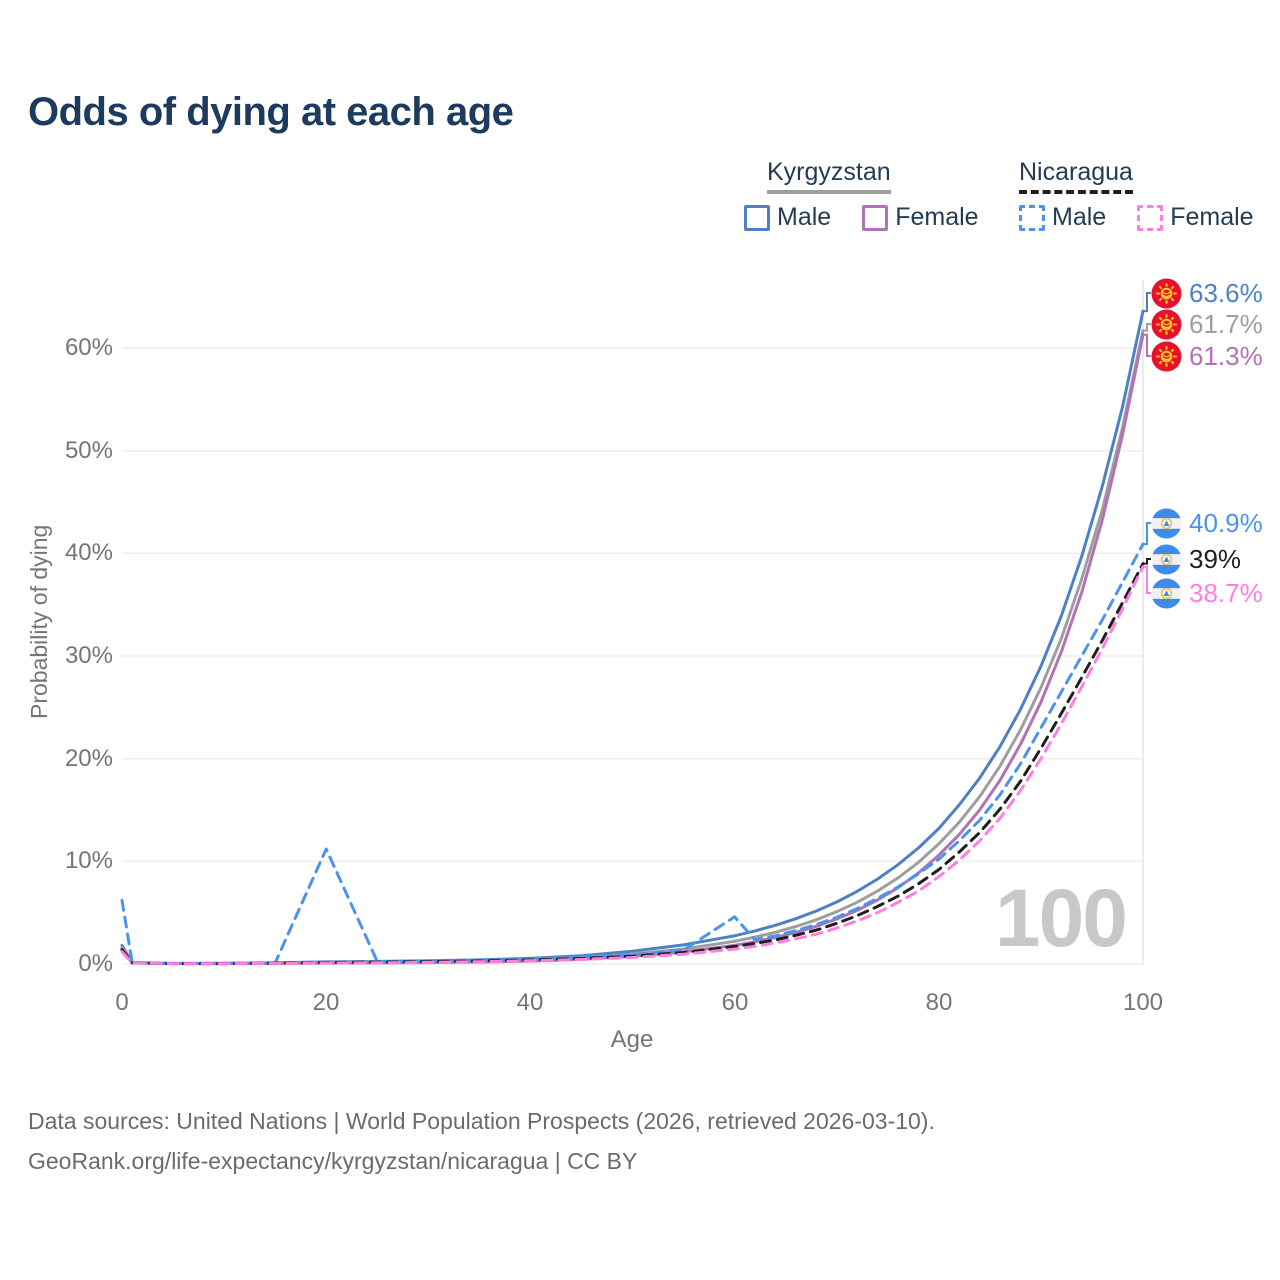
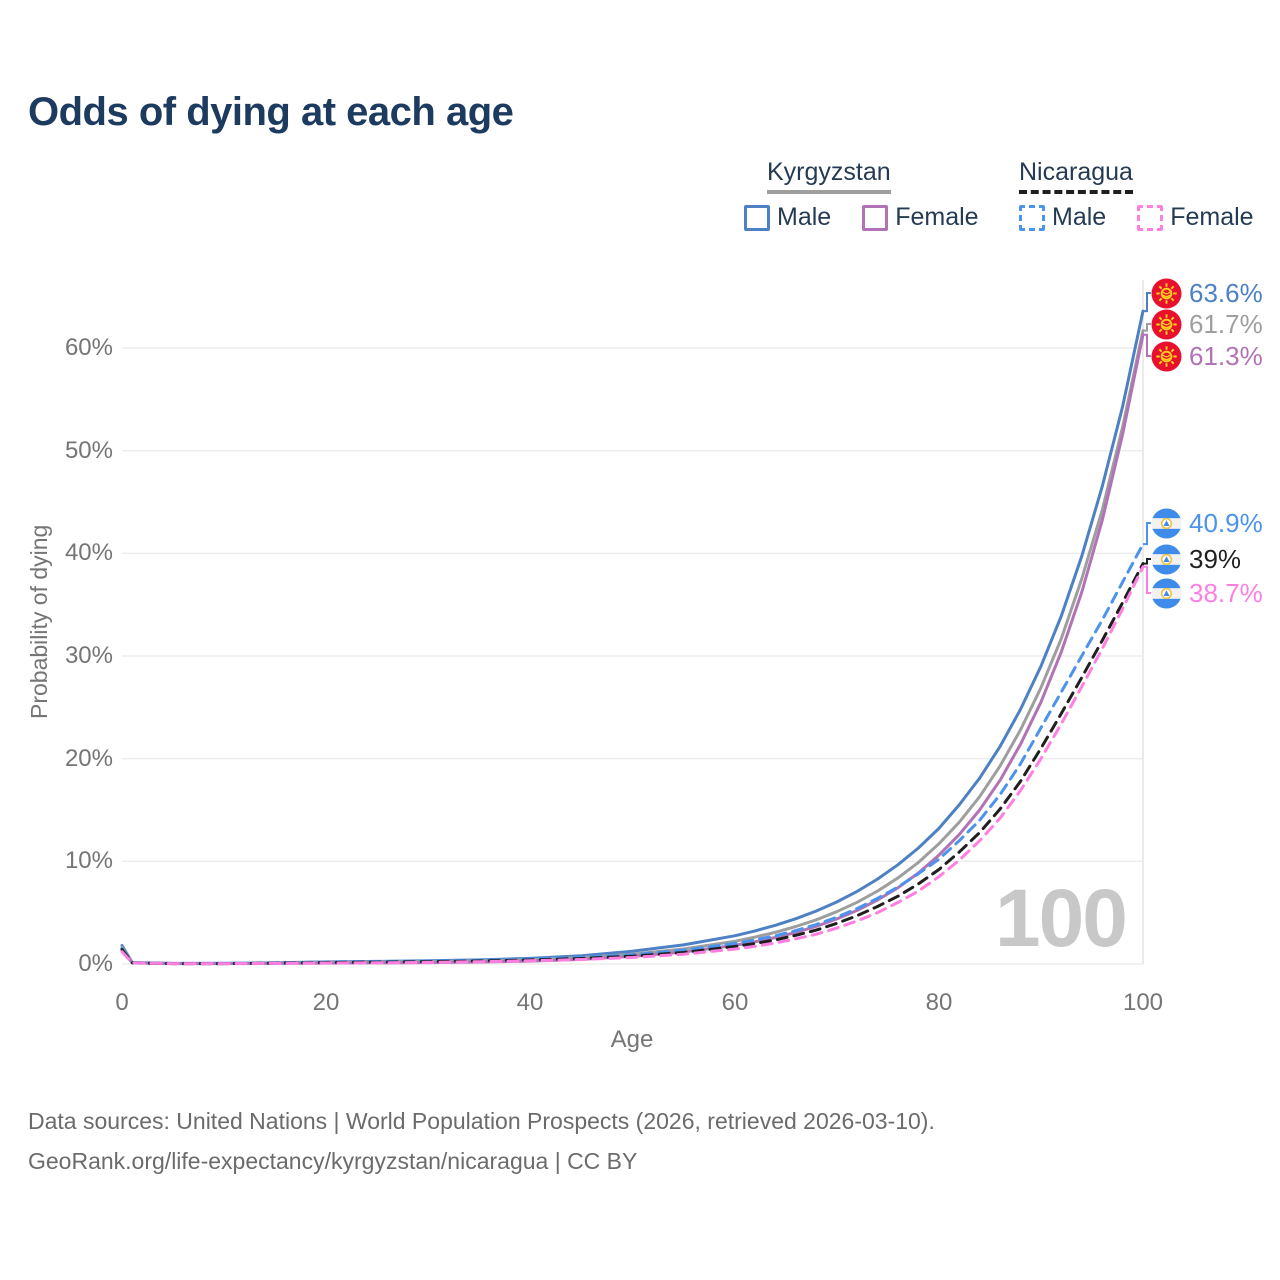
Nicaragua Male/0: 6.2% -> 1.5%
Nicaragua Male/20: 11.2% -> 0.2%
Nicaragua Male/60: 4.6% -> 2.0%
